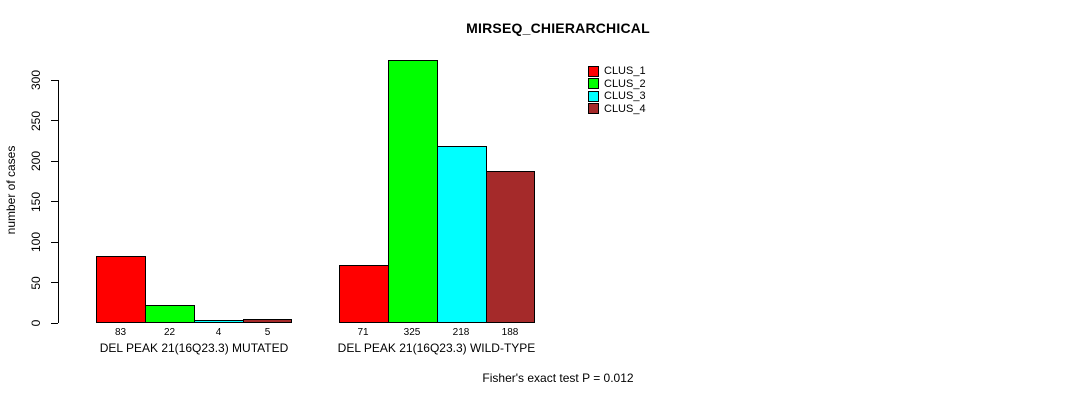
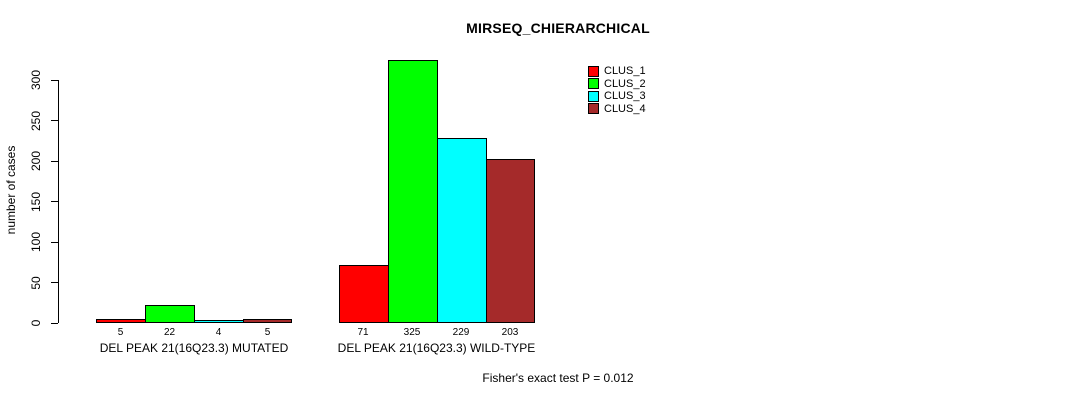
CLUS_1/DEL PEAK 21(16Q23.3) MUTATED: 83 -> 5
CLUS_3/DEL PEAK 21(16Q23.3) WILD-TYPE: 218 -> 229
CLUS_4/DEL PEAK 21(16Q23.3) WILD-TYPE: 188 -> 203
